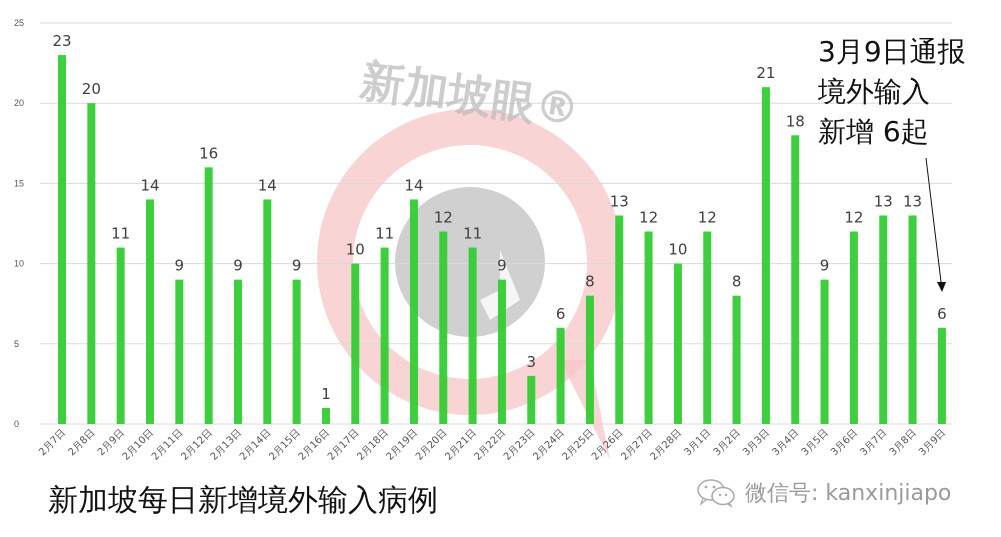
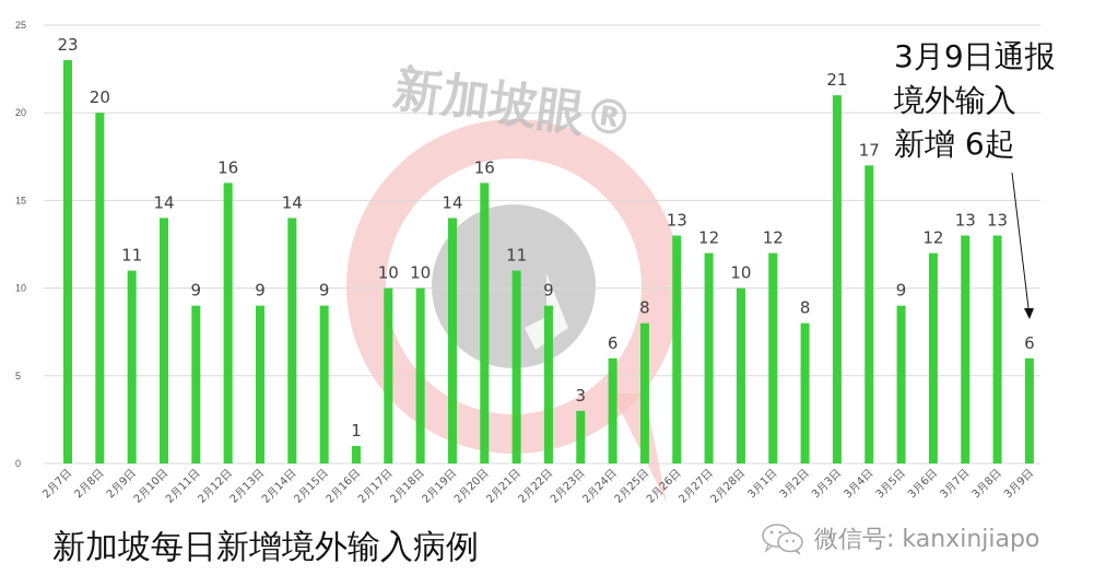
2月18日: 11 -> 10
2月20日: 12 -> 16
3月4日: 18 -> 17
